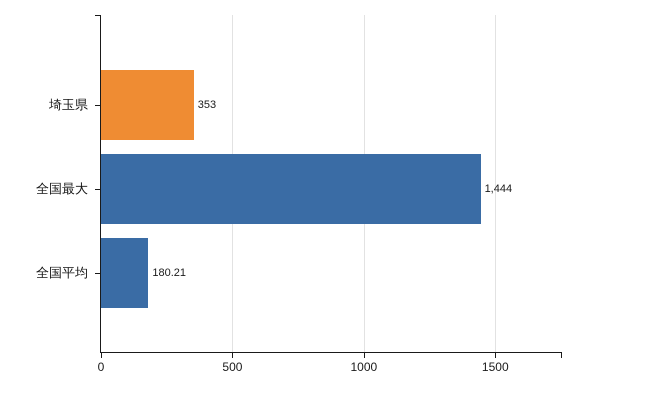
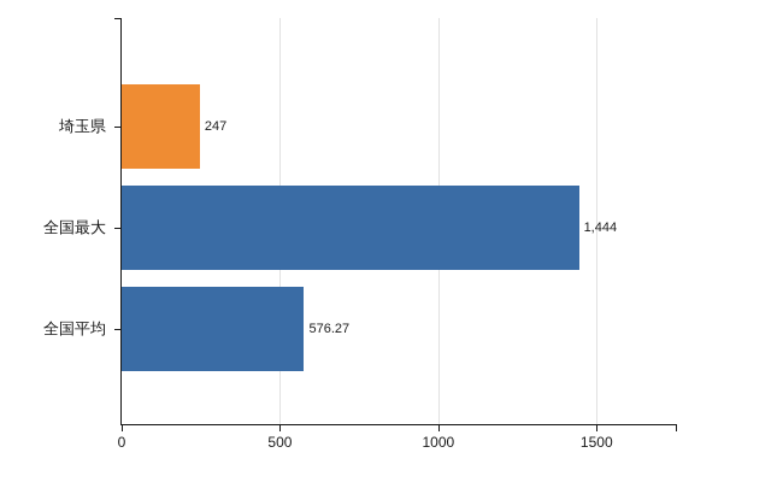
埼玉県: 353 -> 247
全国平均: 180.21 -> 576.27
